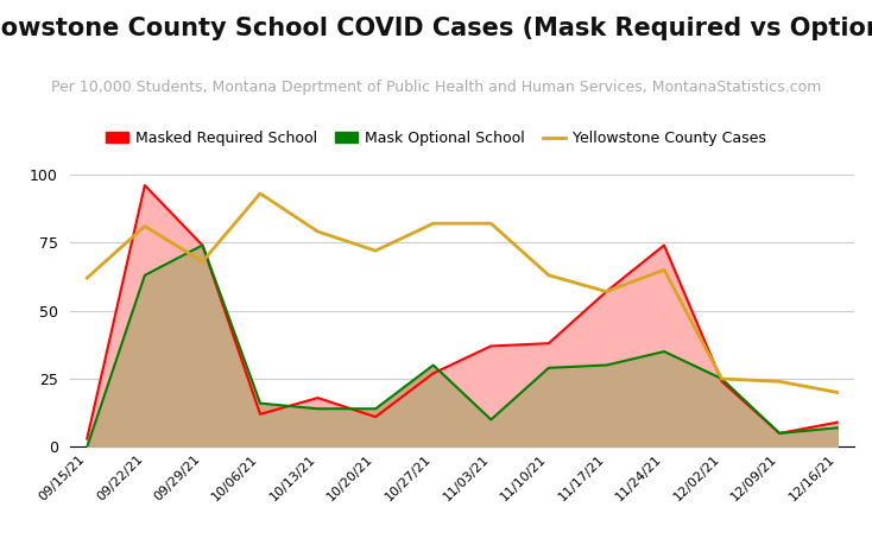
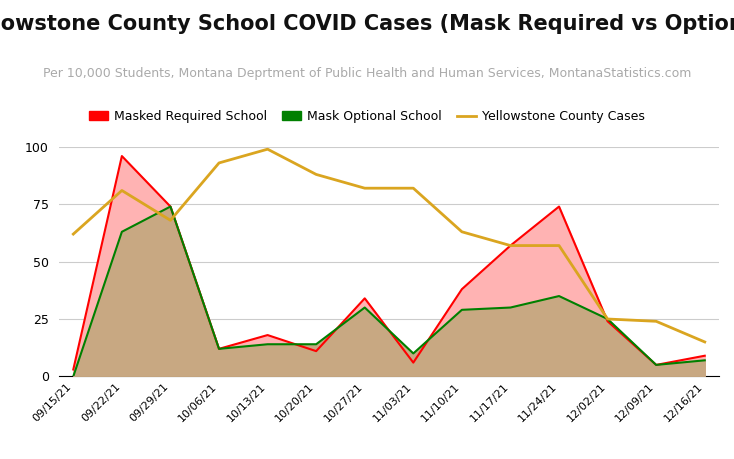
Mask Optional School/10/06/21: 16 -> 12
Yellowstone County Cases/10/13/21: 79 -> 99
Yellowstone County Cases/10/20/21: 72 -> 88
Masked Required School/10/27/21: 27 -> 34
Masked Required School/11/03/21: 37 -> 6
Yellowstone County Cases/11/24/21: 65 -> 57
Yellowstone County Cases/12/16/21: 20 -> 15
